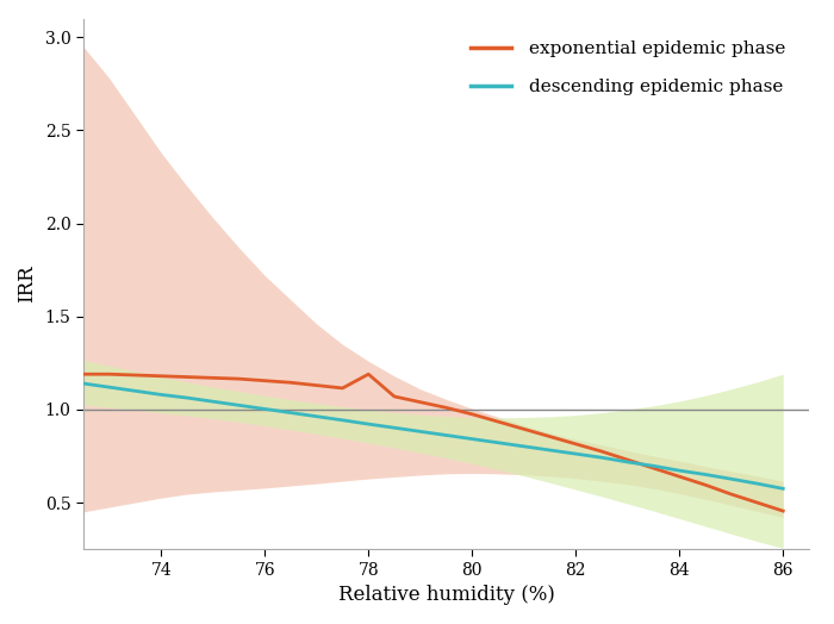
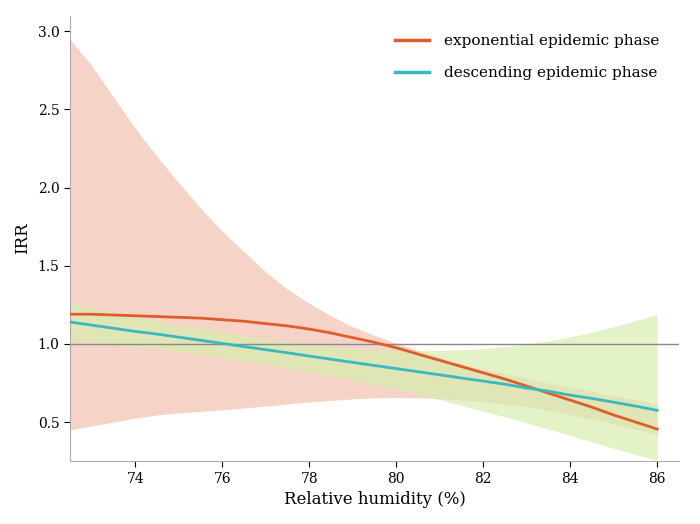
exponential epidemic phase/78: 1.19 -> 1.09
